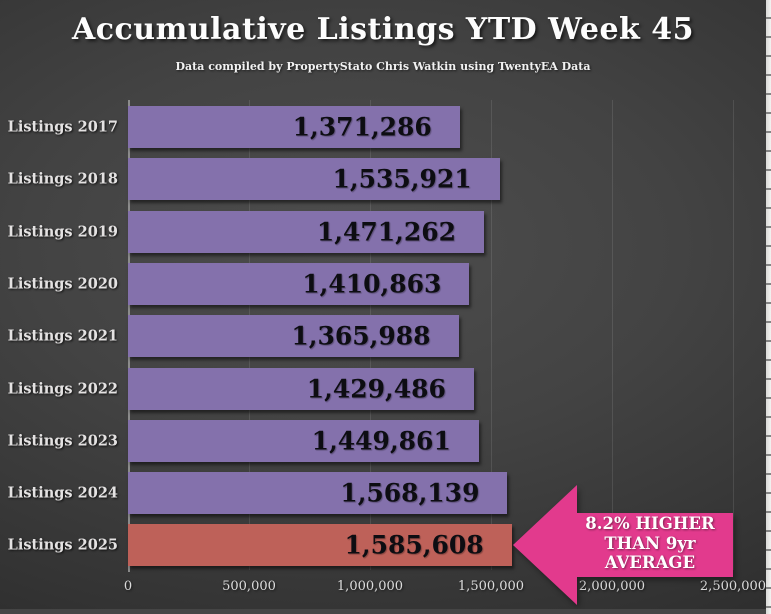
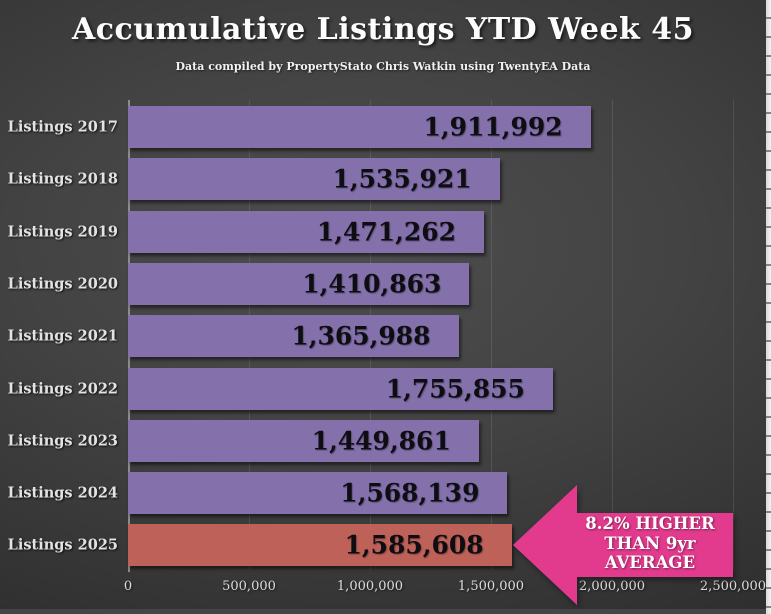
Listings 2017: 1,371,286 -> 1,911,992
Listings 2022: 1,429,486 -> 1,755,855
